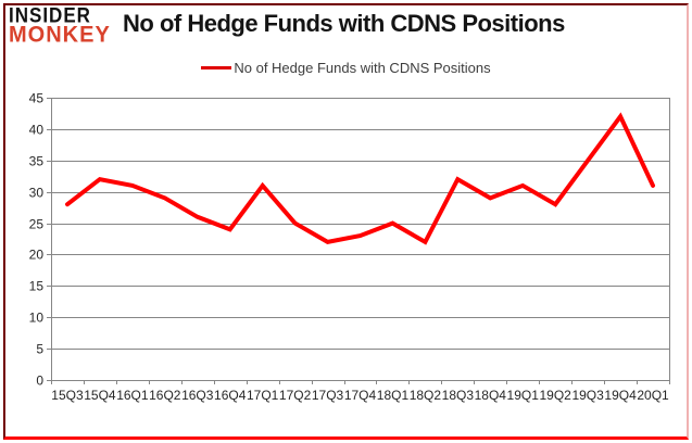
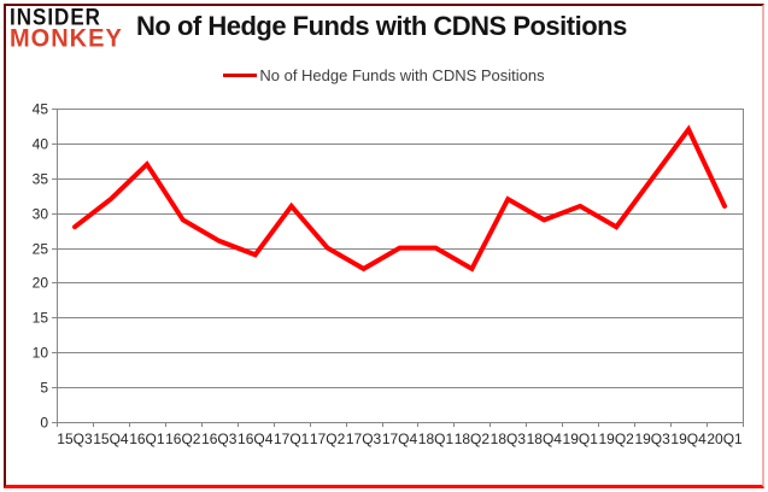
16Q1: 31 -> 37
17Q4: 23 -> 25
